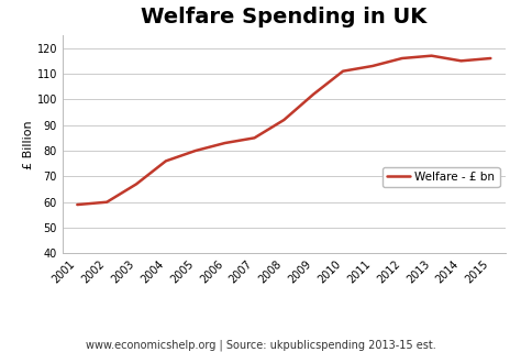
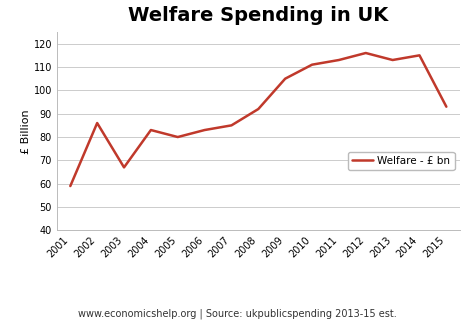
2002: 60 -> 86
2004: 76 -> 83
2009: 102 -> 105
2013: 117 -> 113
2015: 116 -> 93
